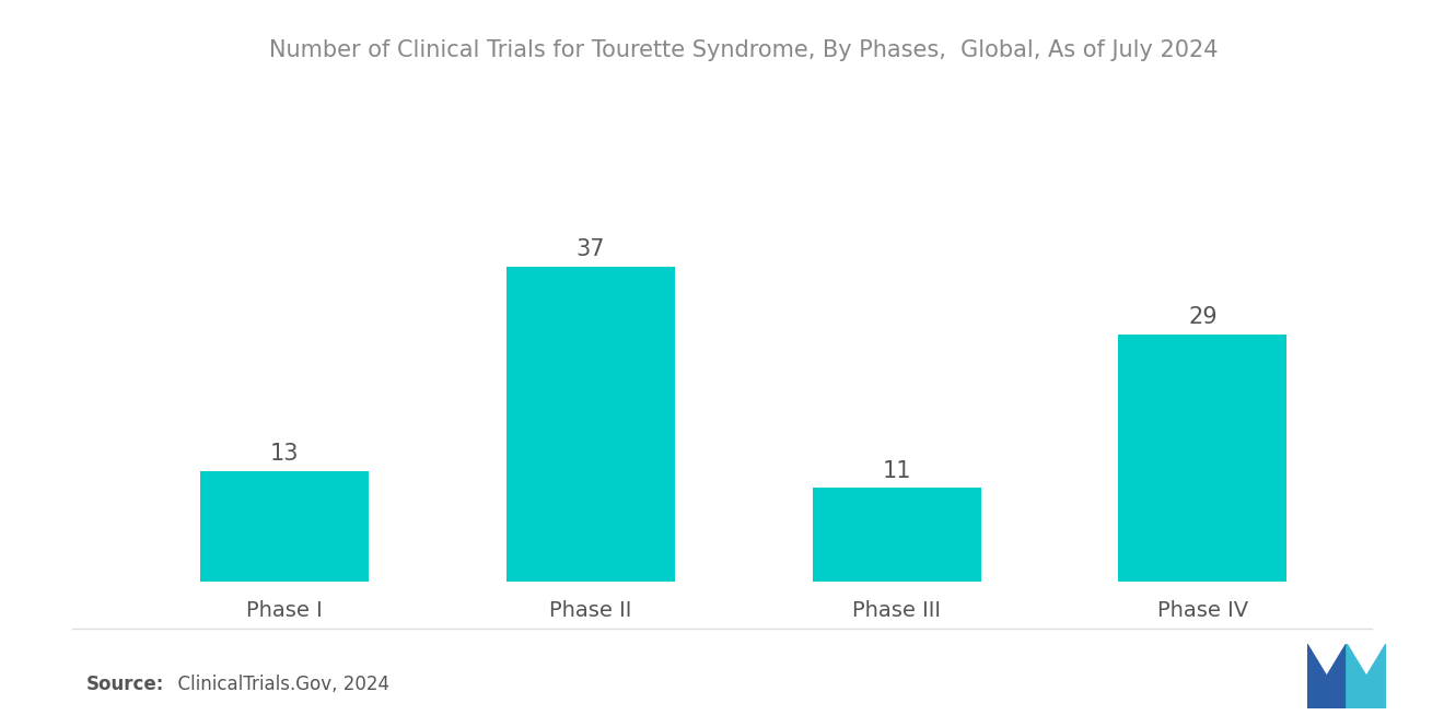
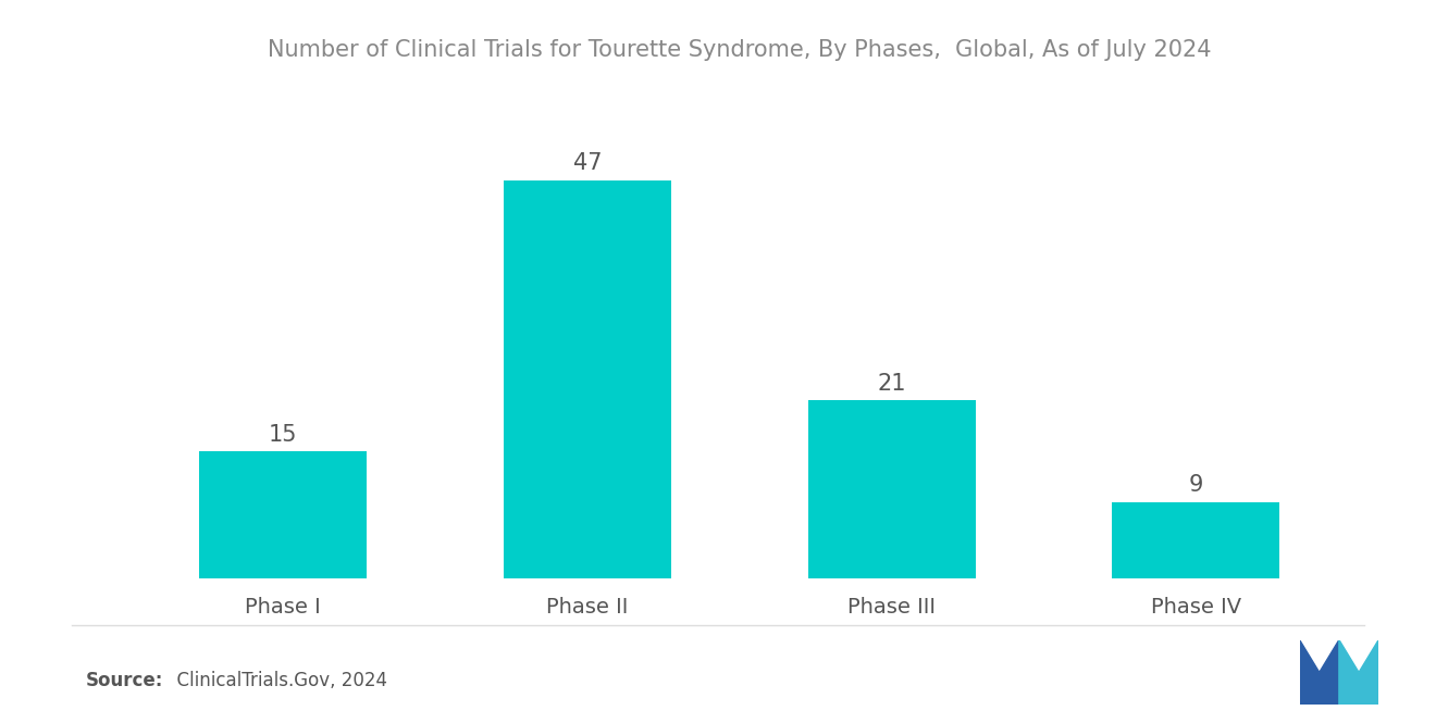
Phase I: 13 -> 15
Phase II: 37 -> 47
Phase III: 11 -> 21
Phase IV: 29 -> 9
